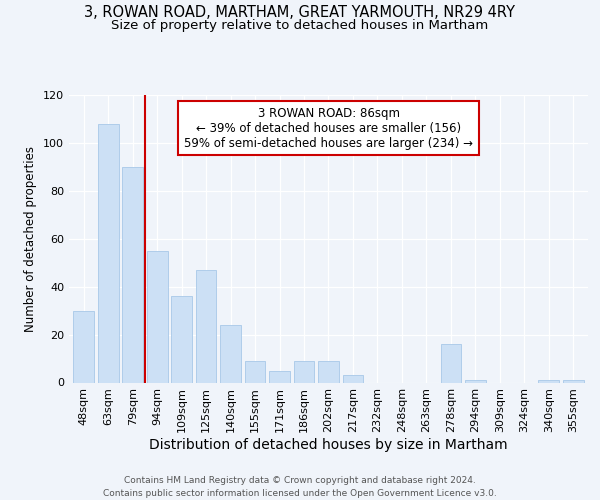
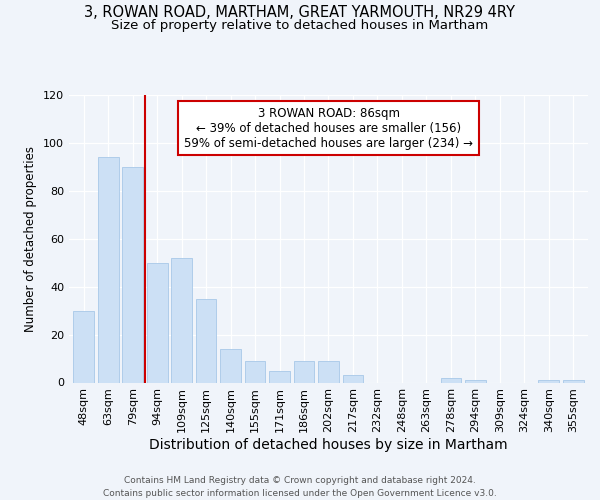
63sqm: 108 -> 94
94sqm: 55 -> 50
109sqm: 36 -> 52
125sqm: 47 -> 35
140sqm: 24 -> 14
278sqm: 16 -> 2
